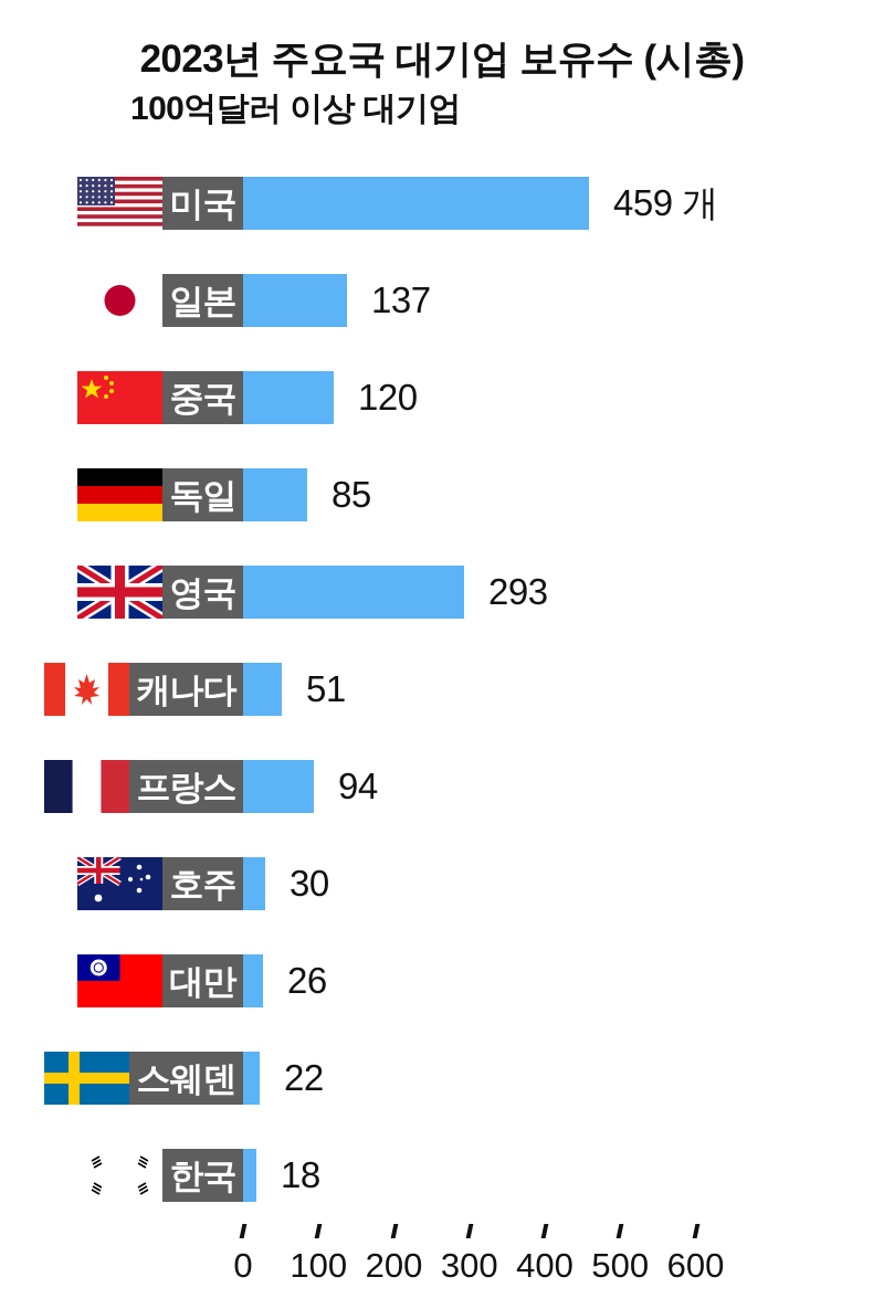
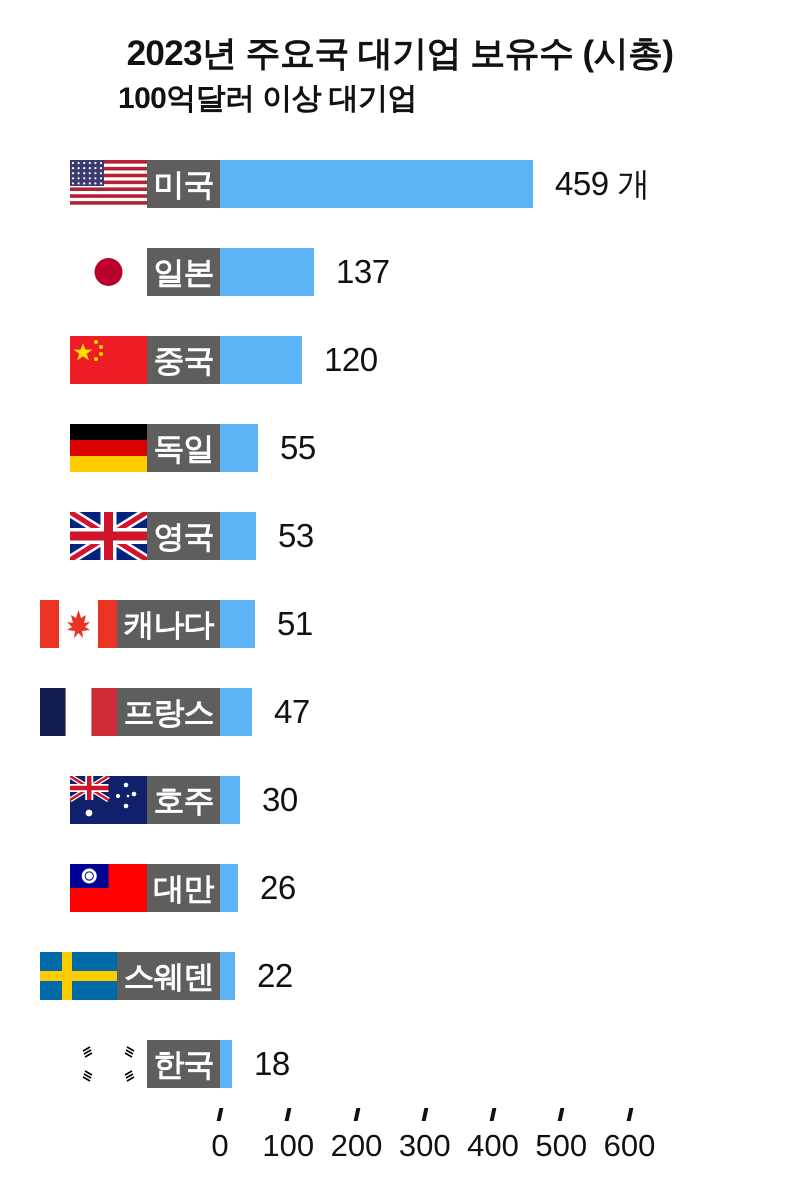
독일: 85 -> 55
영국: 293 -> 53
프랑스: 94 -> 47
